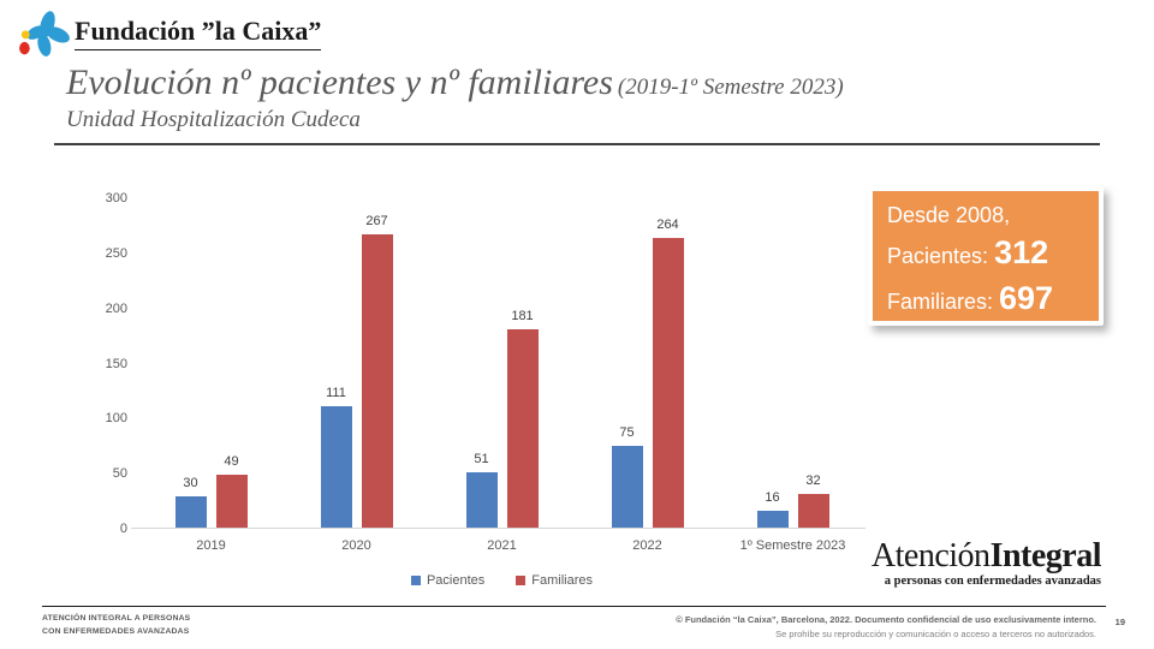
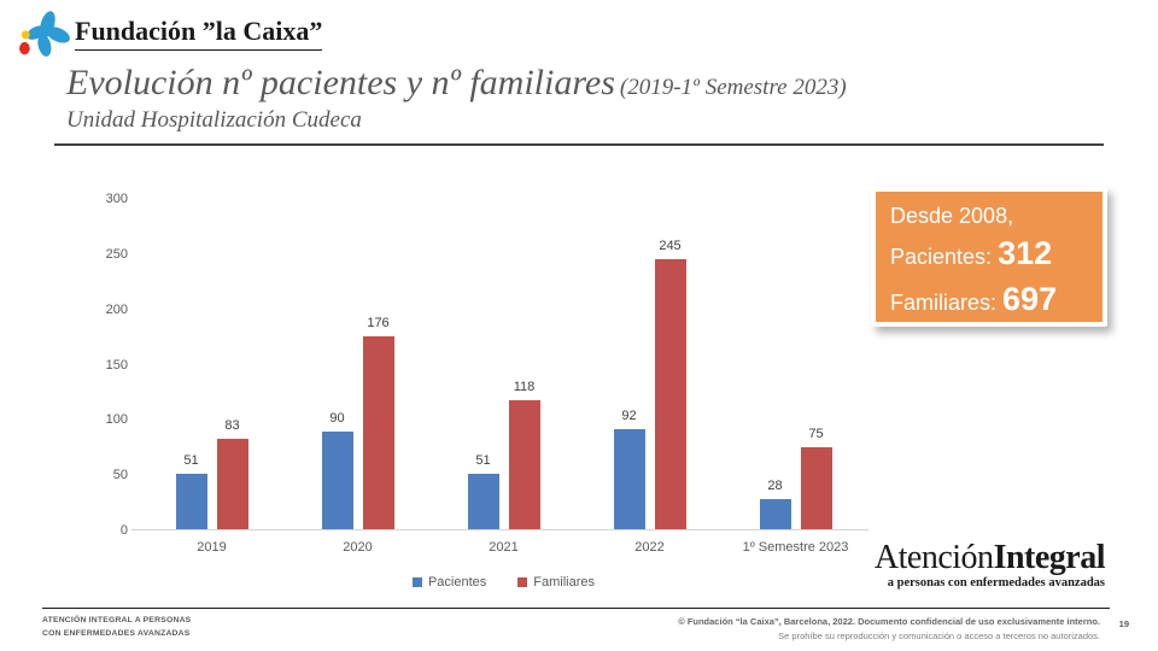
Pacientes/2019: 30 -> 51
Familiares/2019: 49 -> 83
Pacientes/2020: 111 -> 90
Familiares/2020: 267 -> 176
Familiares/2021: 181 -> 118
Pacientes/2022: 75 -> 92
Familiares/2022: 264 -> 245
Pacientes/1º Semestre 2023: 16 -> 28
Familiares/1º Semestre 2023: 32 -> 75
